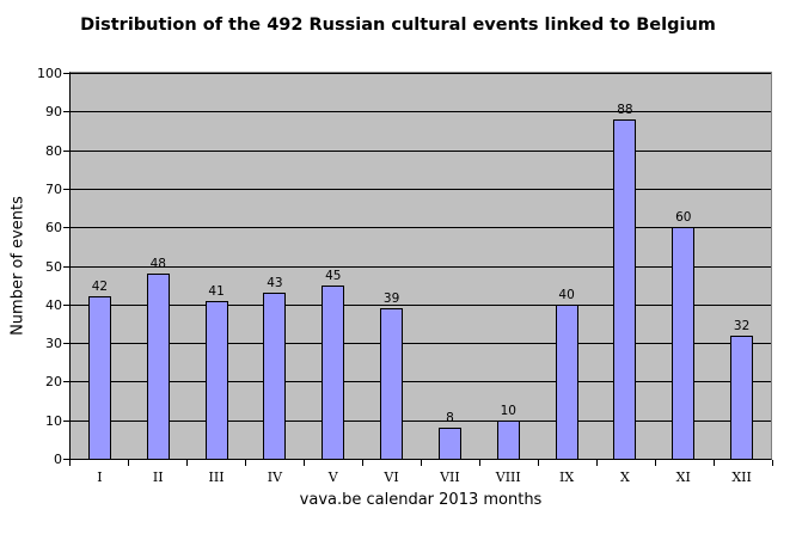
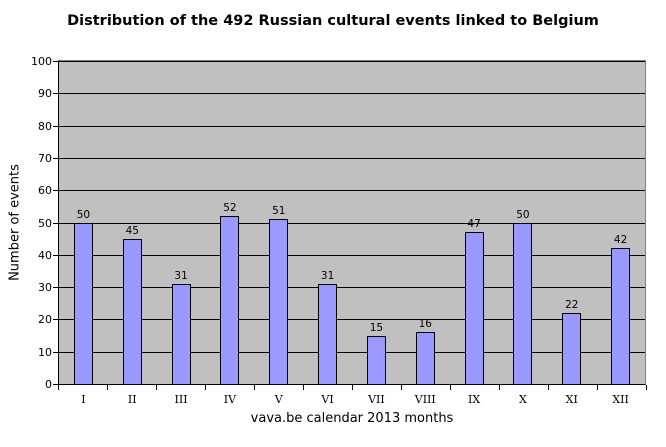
I: 42 -> 50
II: 48 -> 45
III: 41 -> 31
IV: 43 -> 52
V: 45 -> 51
VI: 39 -> 31
VII: 8 -> 15
VIII: 10 -> 16
IX: 40 -> 47
X: 88 -> 50
XI: 60 -> 22
XII: 32 -> 42
